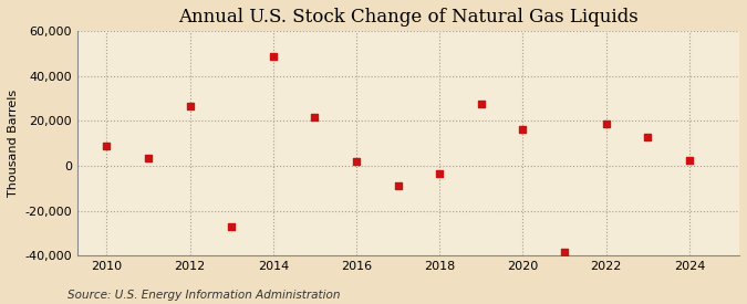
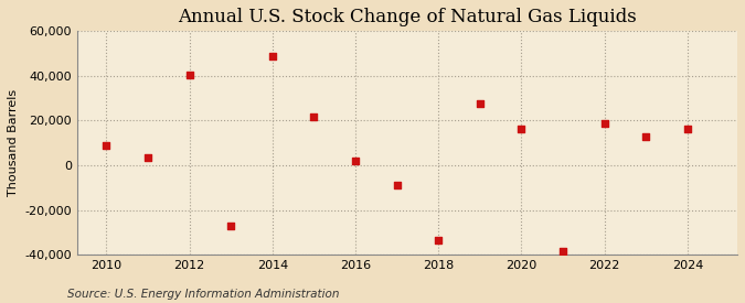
2012: 26,500 -> 40,500
2018: -3,500 -> -33,500
2024: 2,500 -> 16,500
